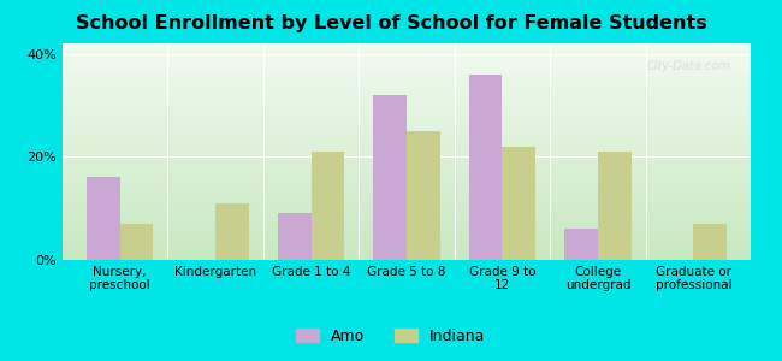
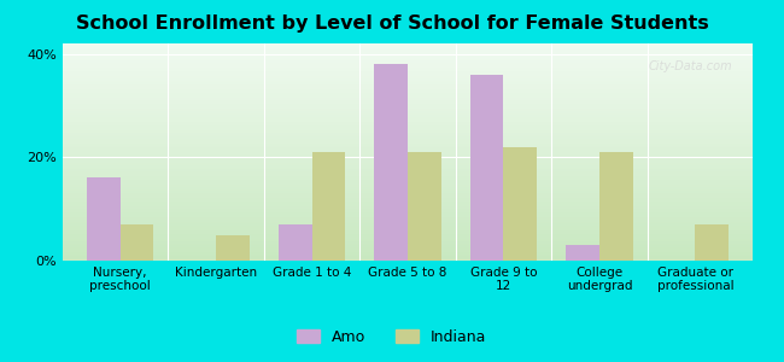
Indiana/Kindergarten: 11% -> 5%
Amo/Grade 1 to 4: 9% -> 7%
Amo/Grade 5 to 8: 32% -> 38%
Indiana/Grade 5 to 8: 25% -> 21%
Amo/College undergrad: 6% -> 3%
